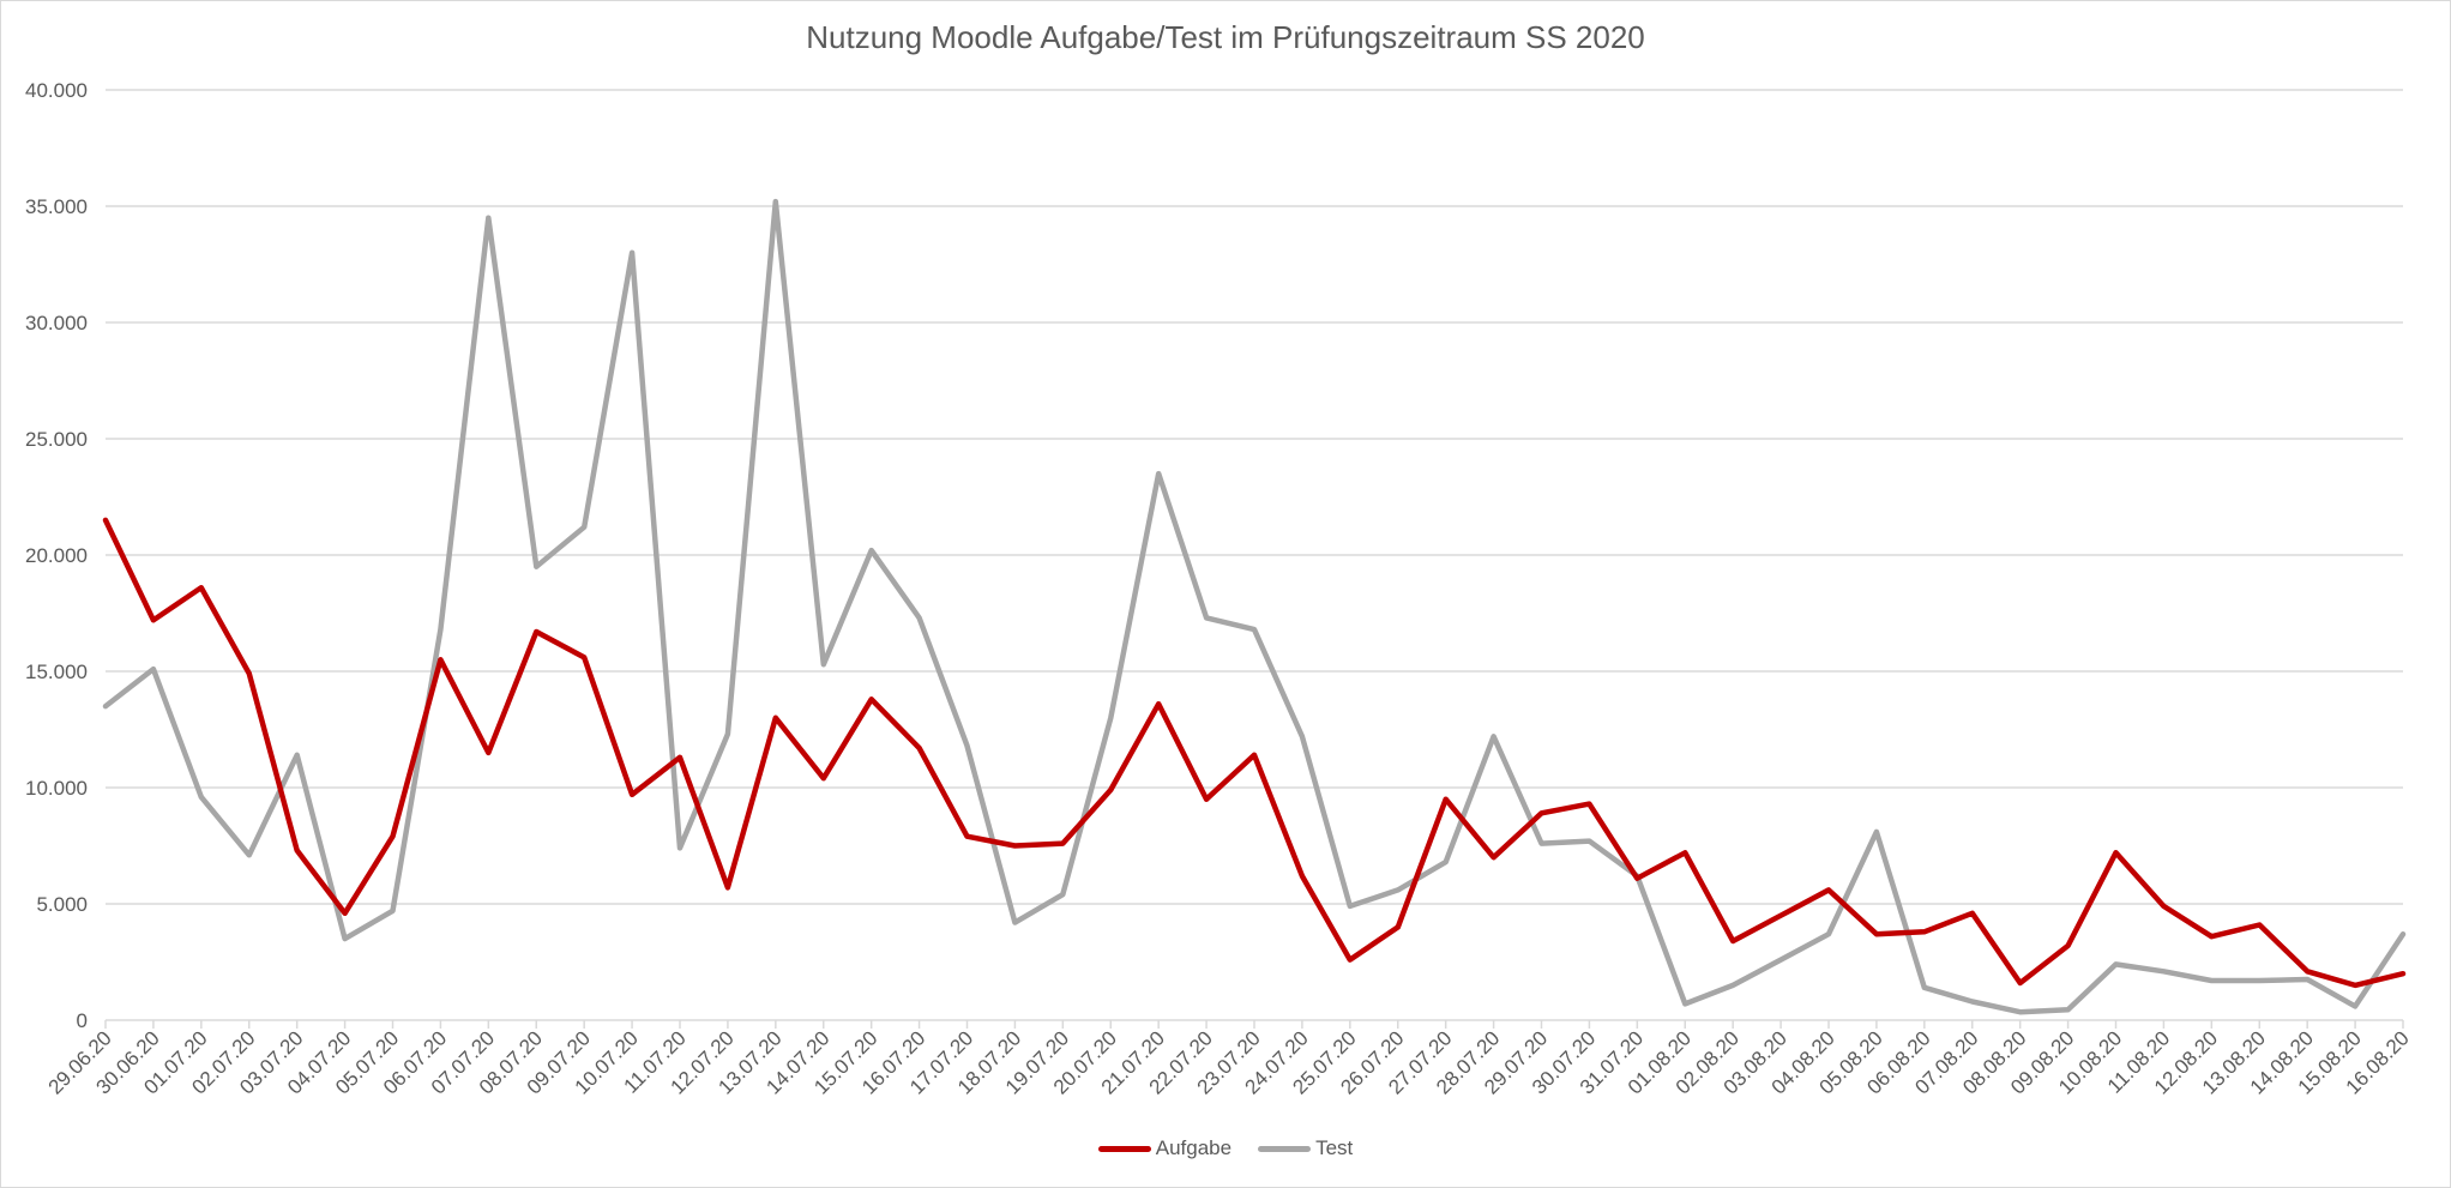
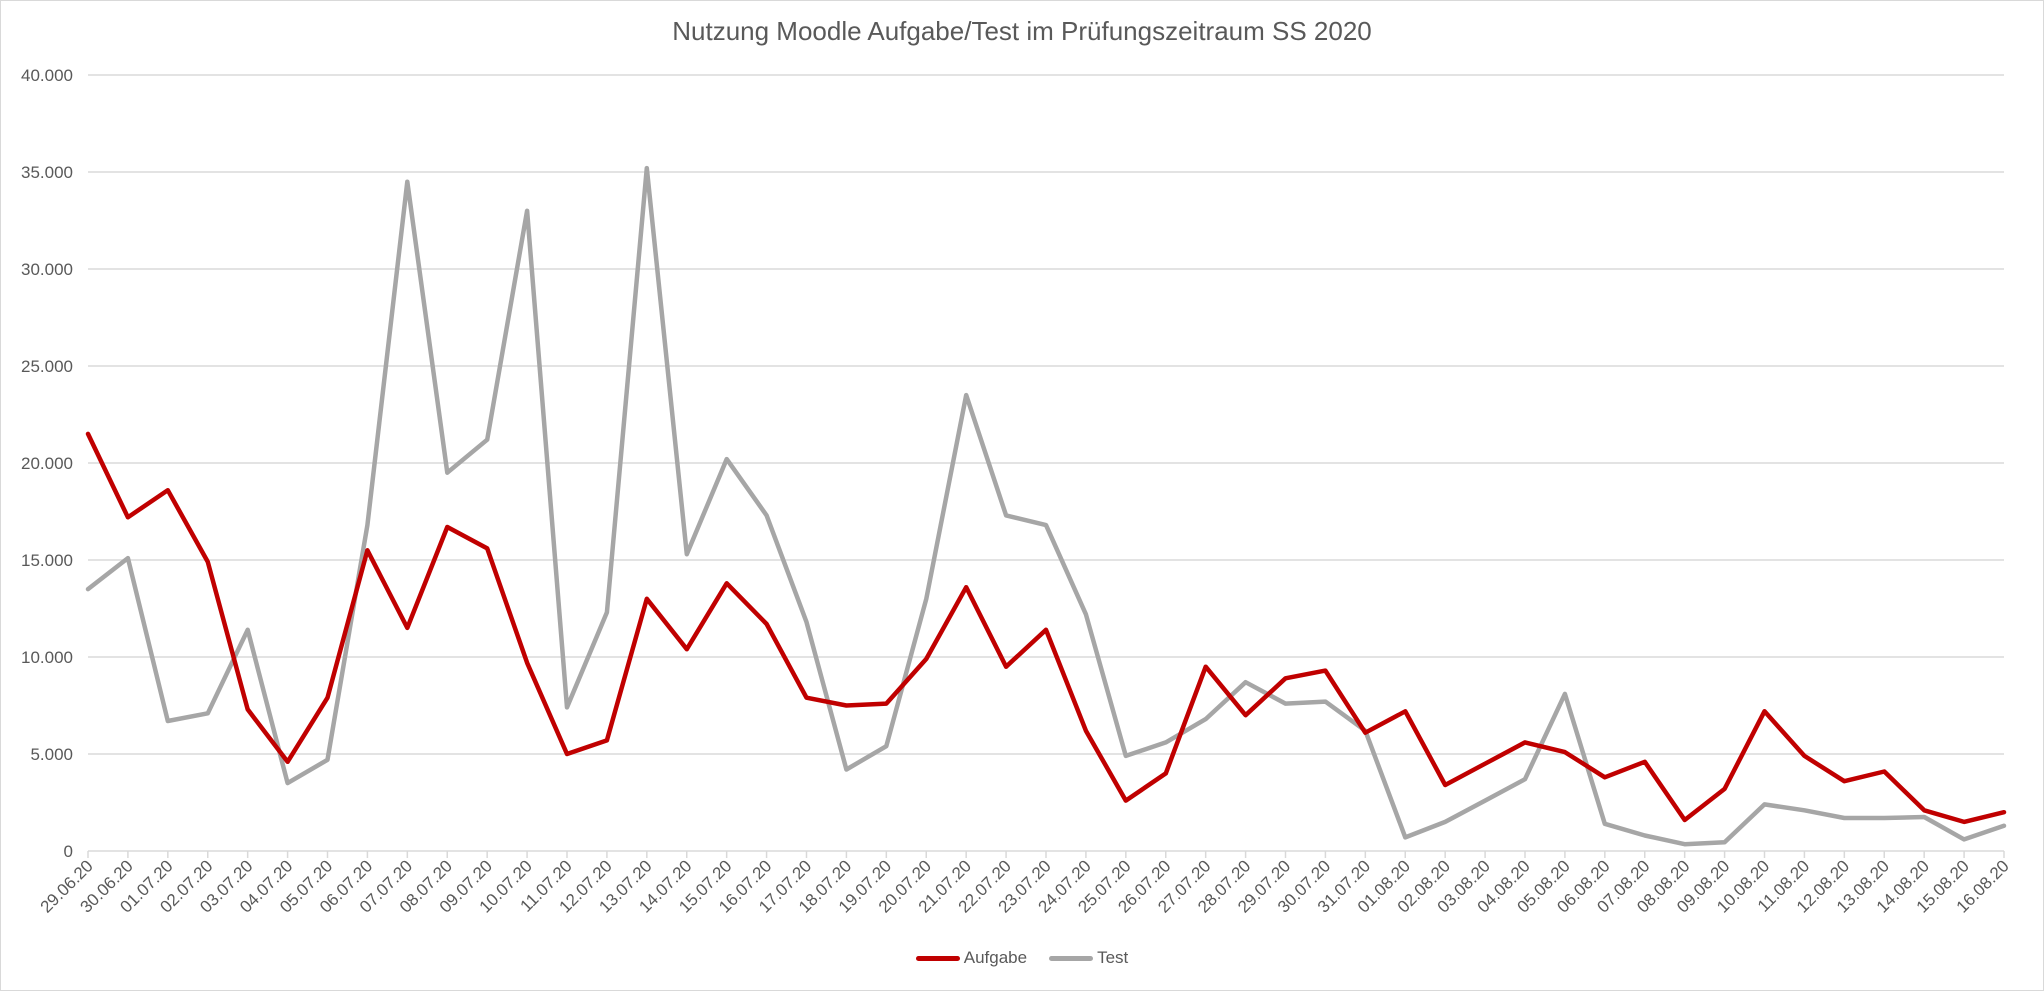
Test/01.07.20: 9600 -> 6700
Aufgabe/11.07.20: 11300 -> 5000
Test/28.07.20: 12200 -> 8700
Aufgabe/05.08.20: 3700 -> 5100
Test/16.08.20: 3700 -> 1300
